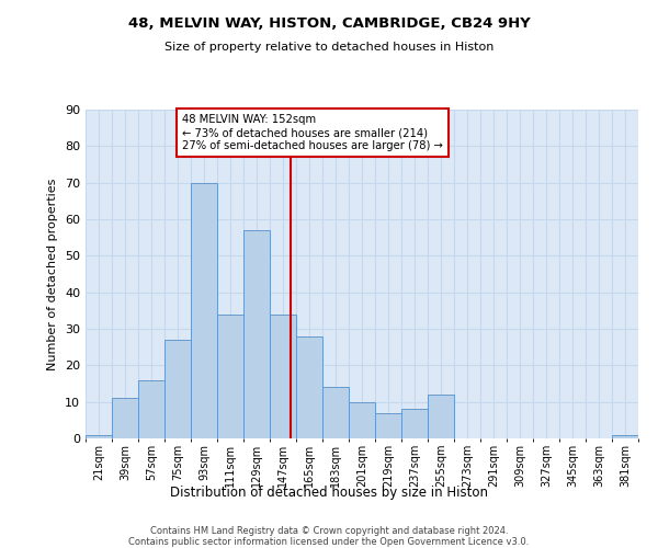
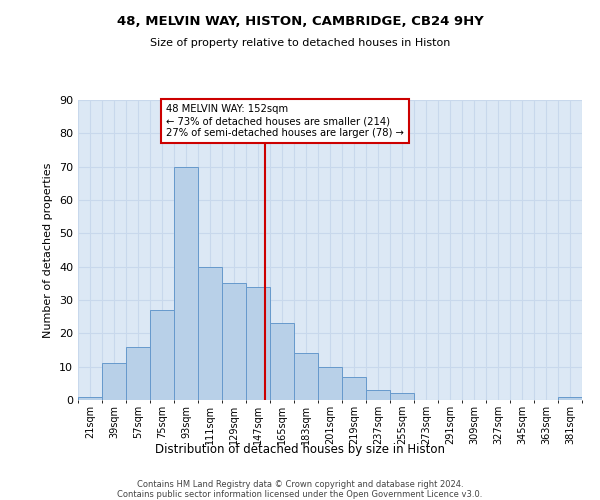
111sqm: 34 -> 40
129sqm: 57 -> 35
165sqm: 28 -> 23
237sqm: 8 -> 3
255sqm: 12 -> 2
